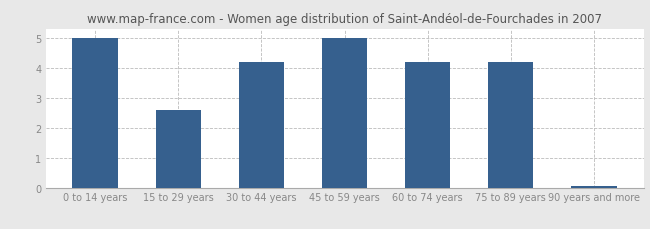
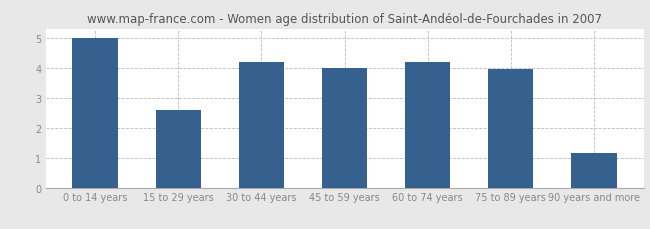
45 to 59 years: 5.00 -> 4.00
75 to 89 years: 4.20 -> 3.95
90 years and more: 0.05 -> 1.15
